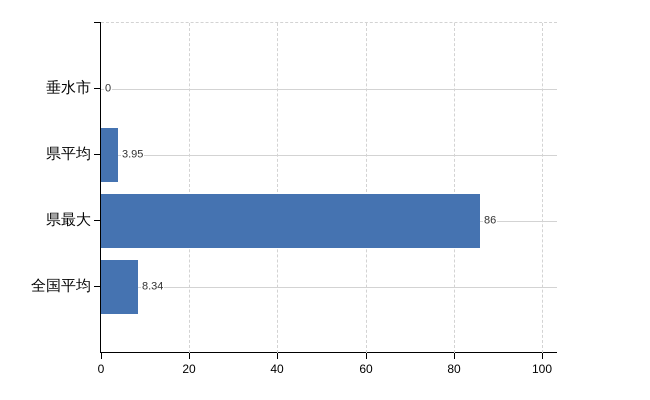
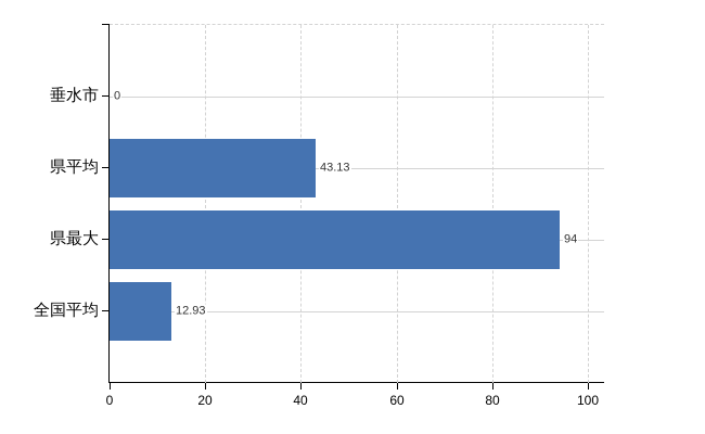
県平均: 3.95 -> 43.13
県最大: 86 -> 94
全国平均: 8.34 -> 12.93
